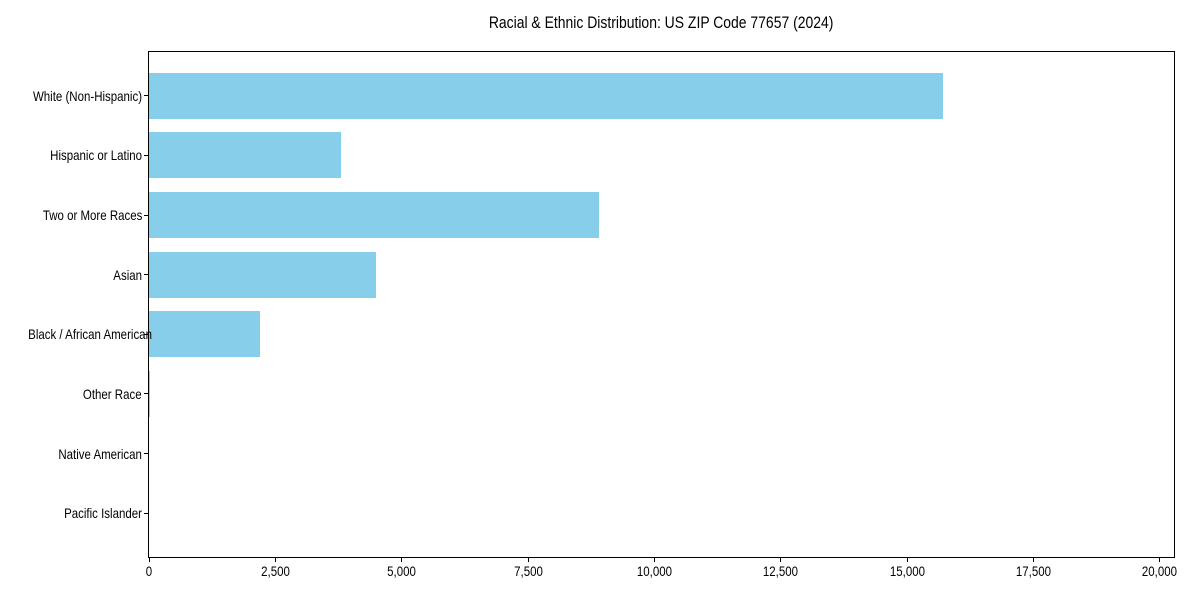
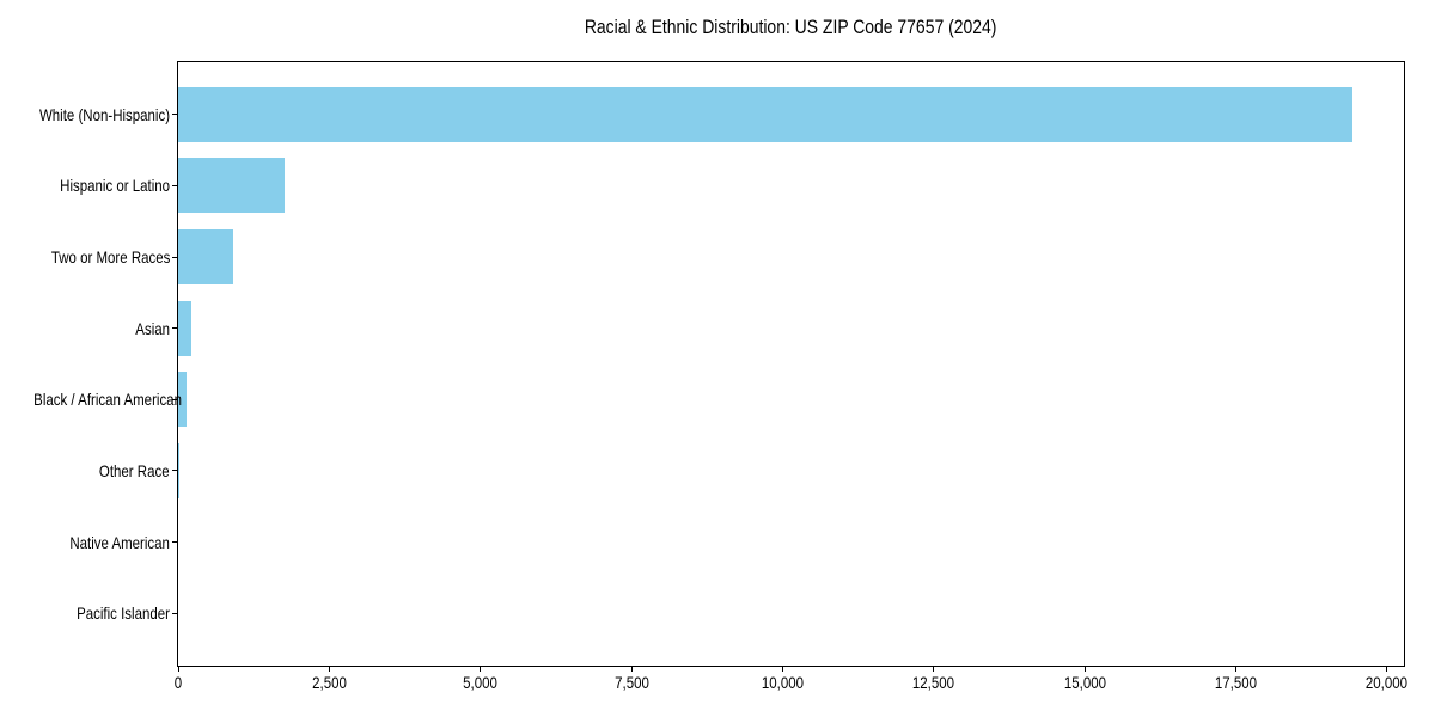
White (Non-Hispanic): 15700 -> 19400
Hispanic or Latino: 3800 -> 1800
Two or More Races: 8900 -> 900
Asian: 4500 -> 200
Black / African American: 2200 -> 100
